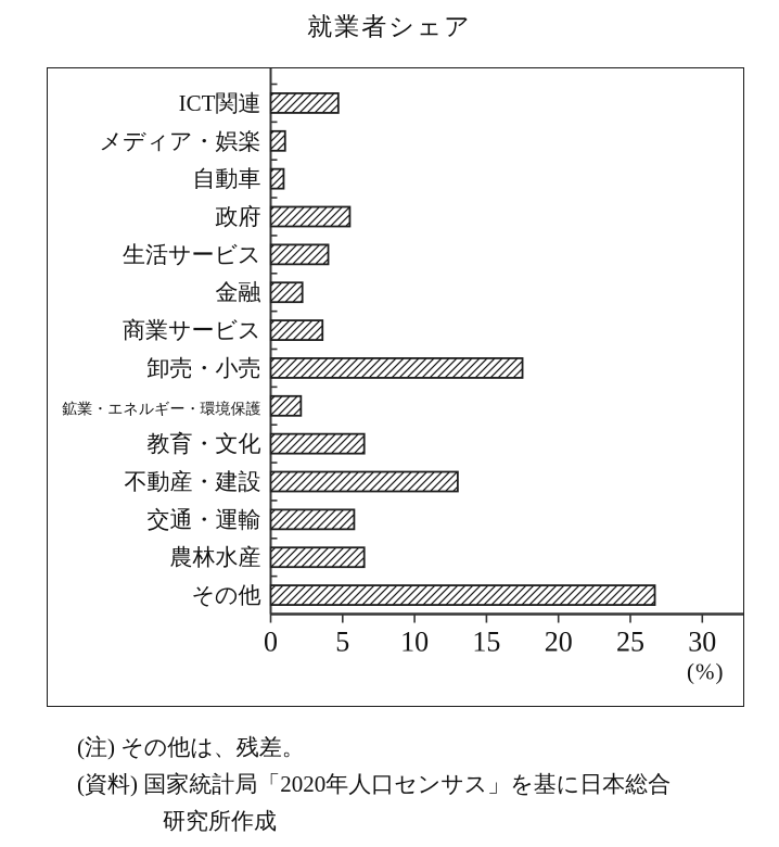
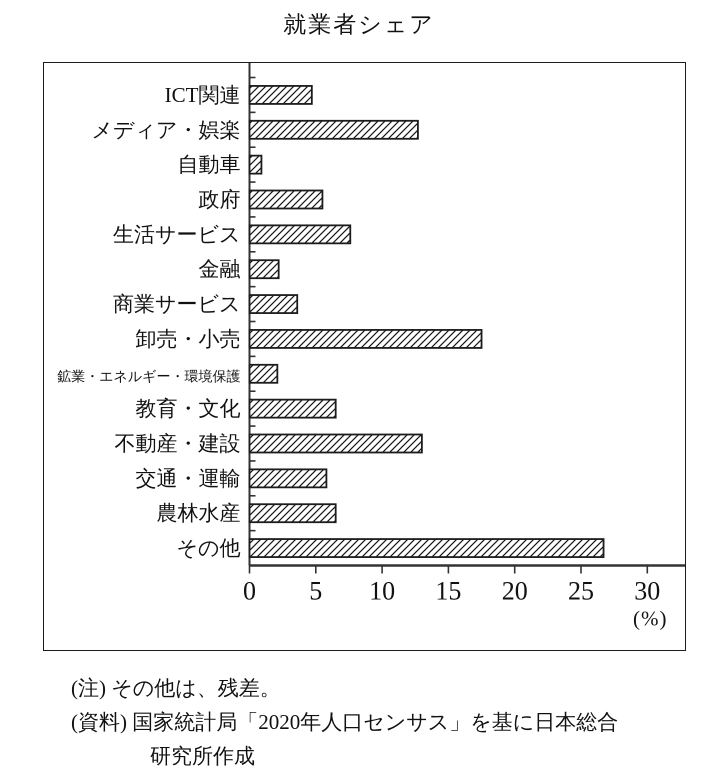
メディア・娯楽: 1.0 -> 12.7
生活サービス: 4.0 -> 7.6
